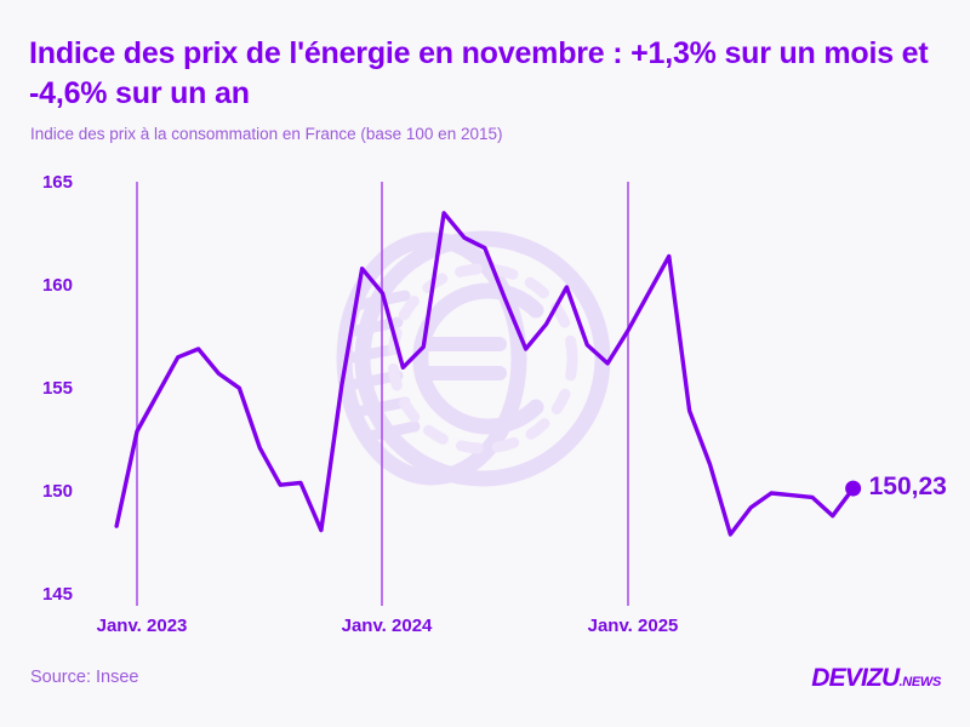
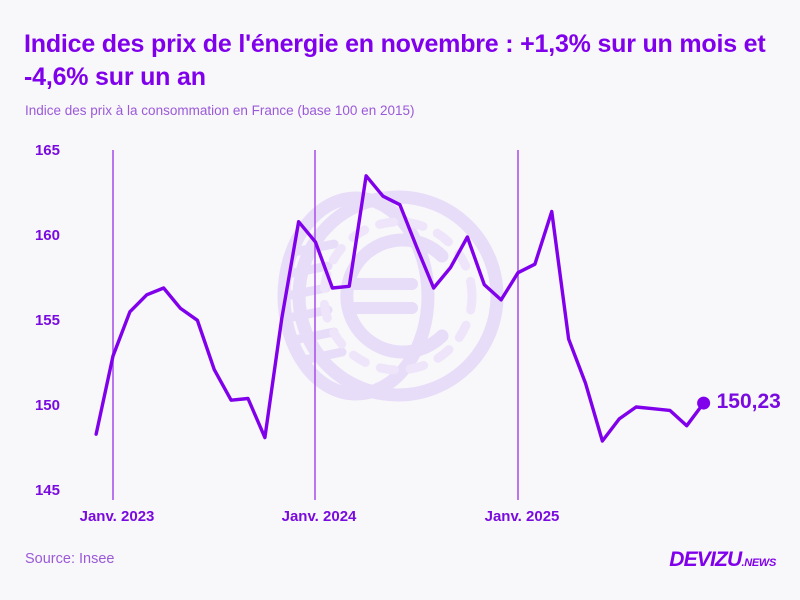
Janv. 2023: 154.8 -> 155.6
Janv. 2024: 156.1 -> 157.0
Janv. 2025: 159.7 -> 158.4
